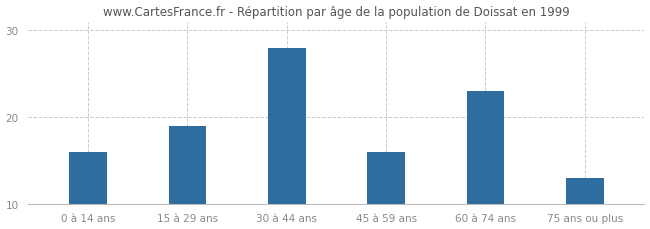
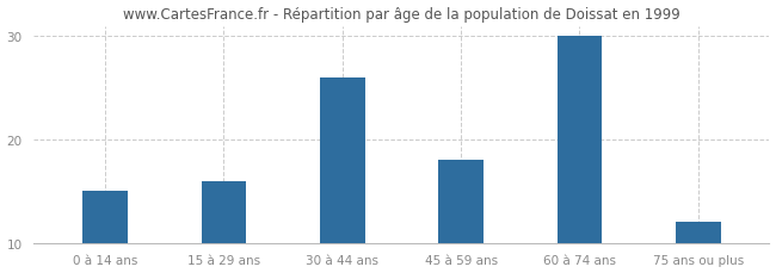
0 à 14 ans: 16 -> 15
15 à 29 ans: 19 -> 16
30 à 44 ans: 28 -> 26
45 à 59 ans: 16 -> 18
60 à 74 ans: 23 -> 30
75 ans ou plus: 13 -> 12
